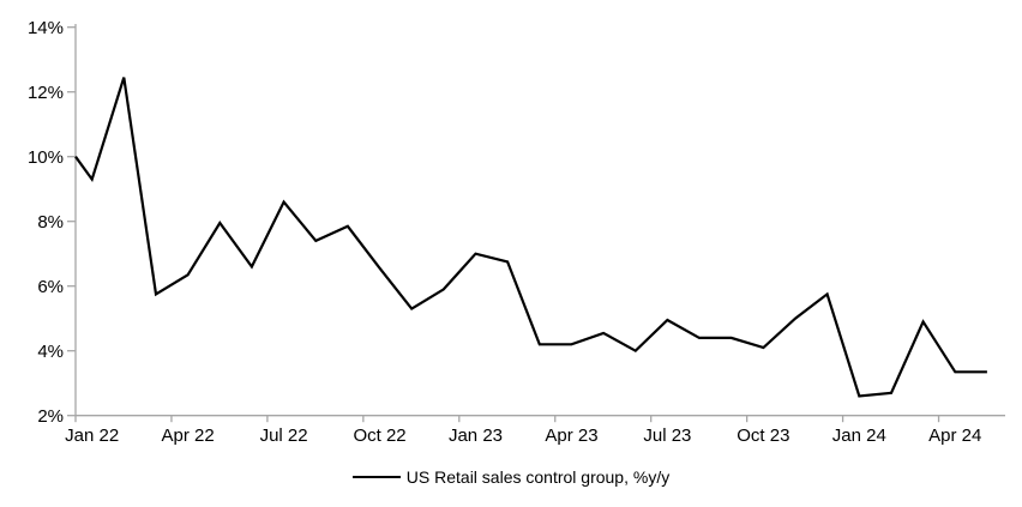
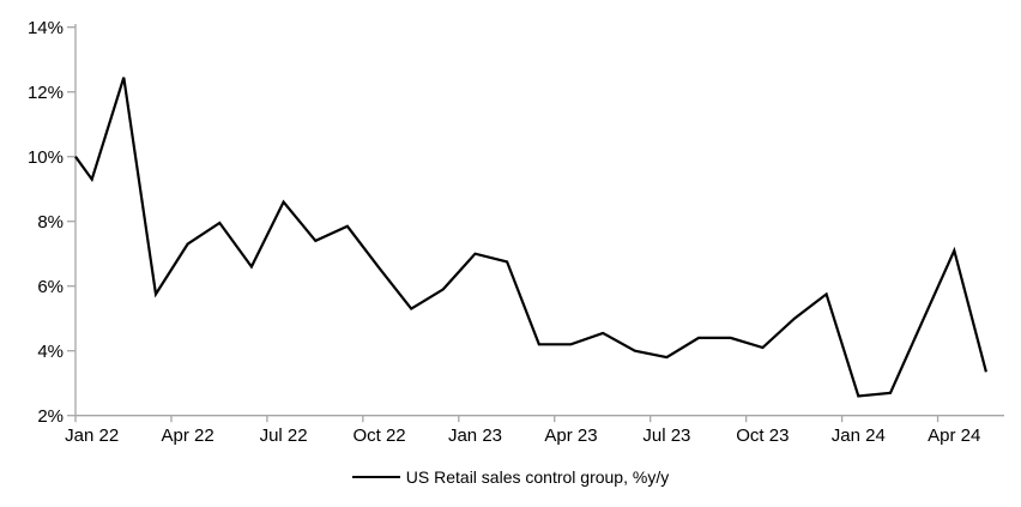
Apr 22: 6.3% -> 7.3%
Jul 23: 5.0% -> 3.8%
Apr 24: 3.4% -> 7.1%
